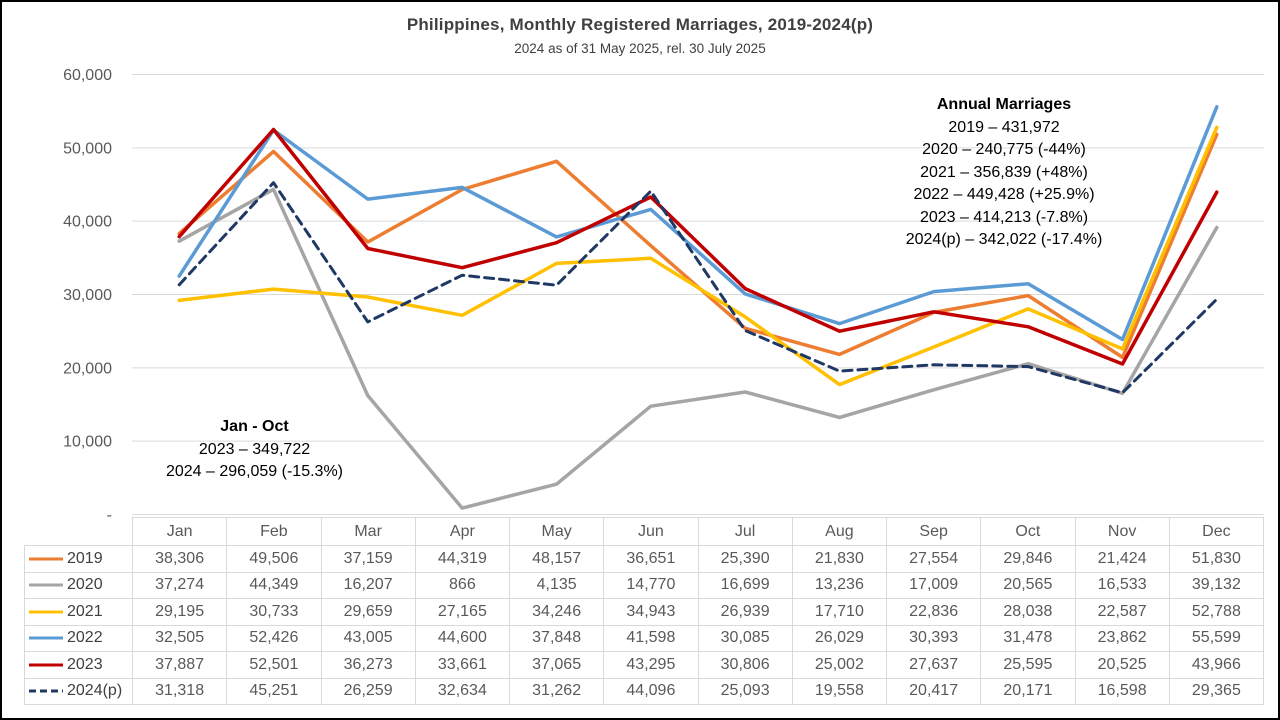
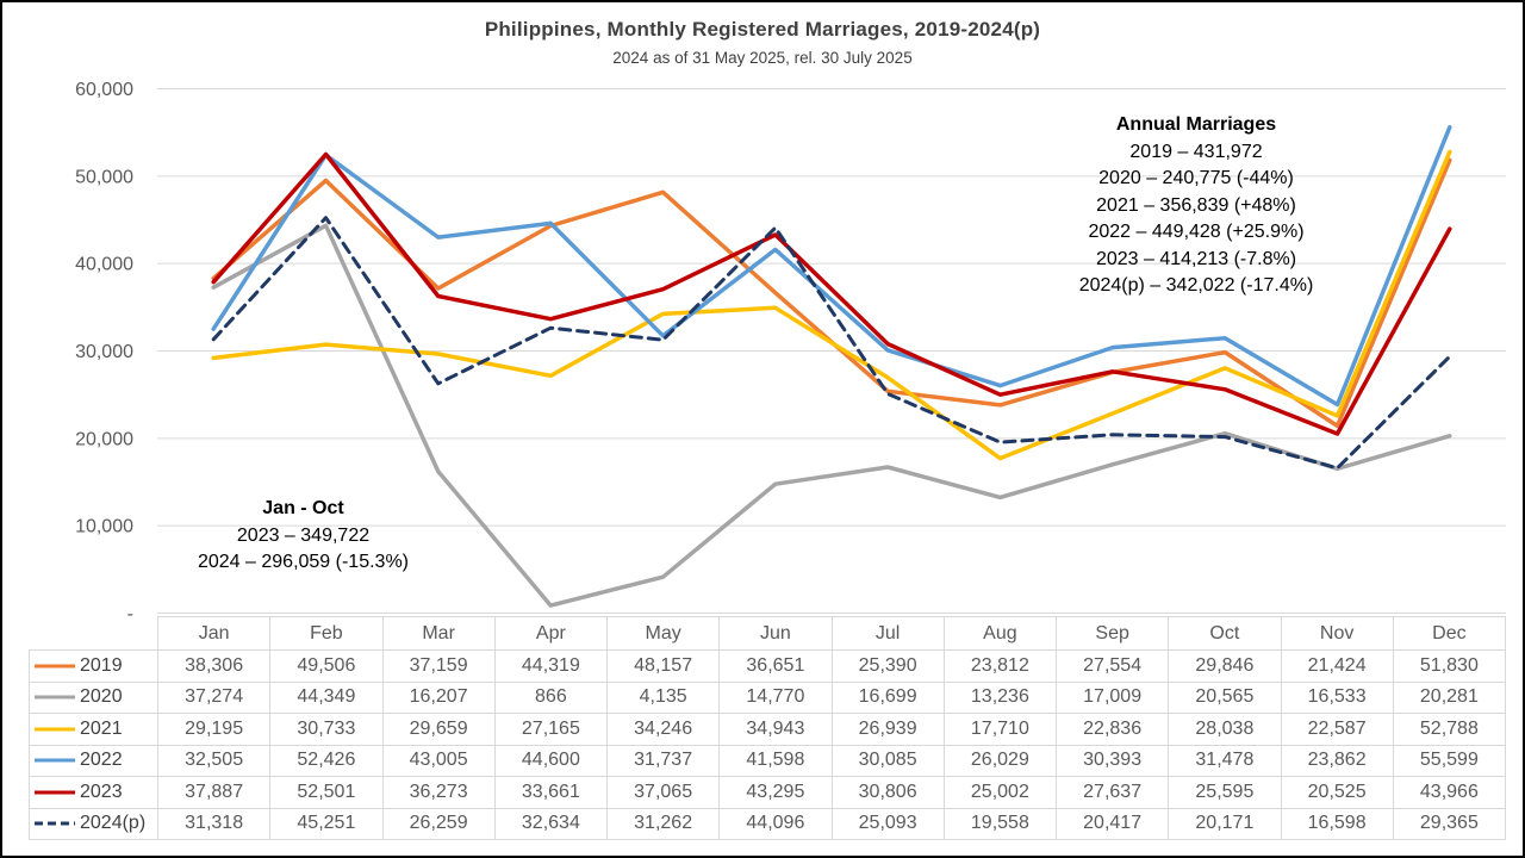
2022/May: 37,848 -> 31,737
2019/Aug: 21,830 -> 23,812
2020/Dec: 39,132 -> 20,281
